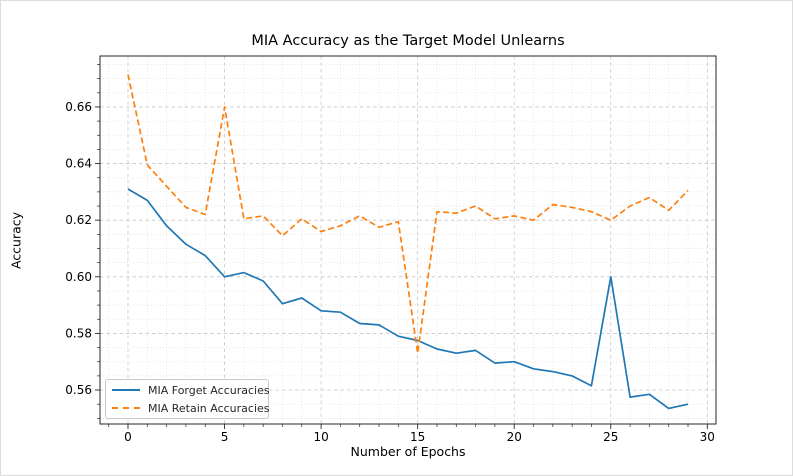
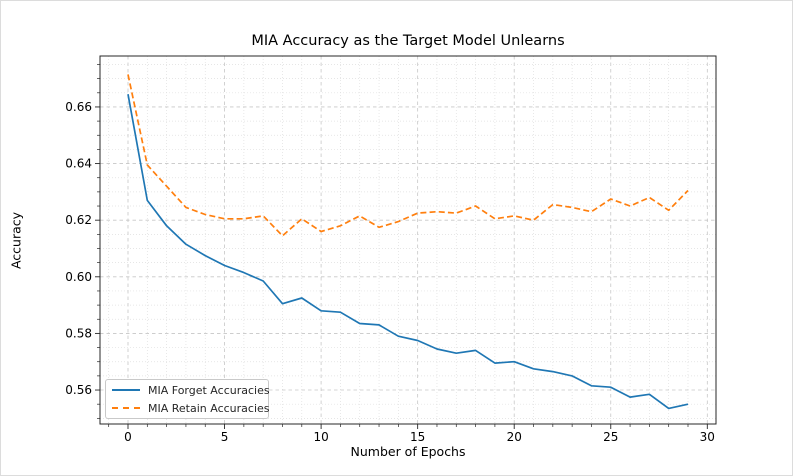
MIA Forget Accuracies/0: 0.631 -> 0.664
MIA Forget Accuracies/5: 0.600 -> 0.604
MIA Retain Accuracies/5: 0.660 -> 0.621
MIA Retain Accuracies/15: 0.573 -> 0.623
MIA Forget Accuracies/25: 0.600 -> 0.561
MIA Retain Accuracies/25: 0.620 -> 0.627
